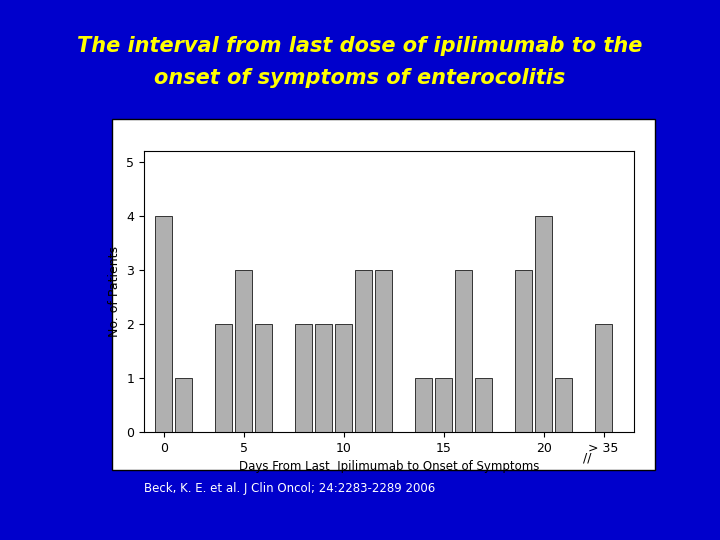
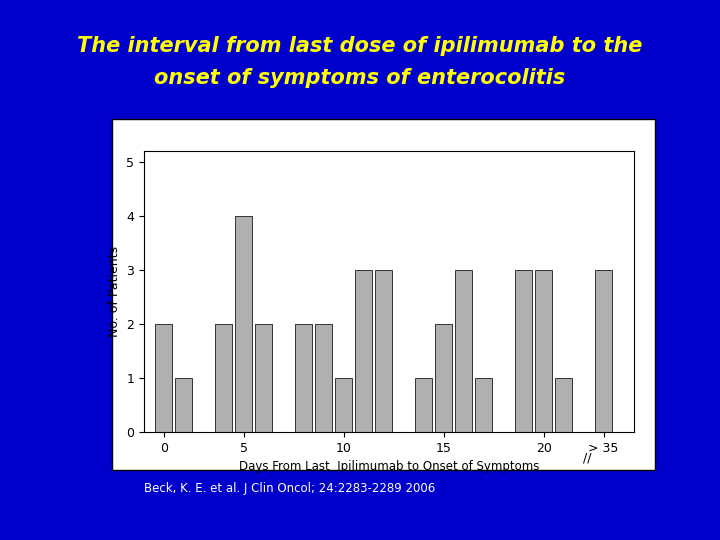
0: 4 -> 2
5: 3 -> 4
10: 2 -> 1
15: 1 -> 2
20: 4 -> 3
> 35: 2 -> 3
